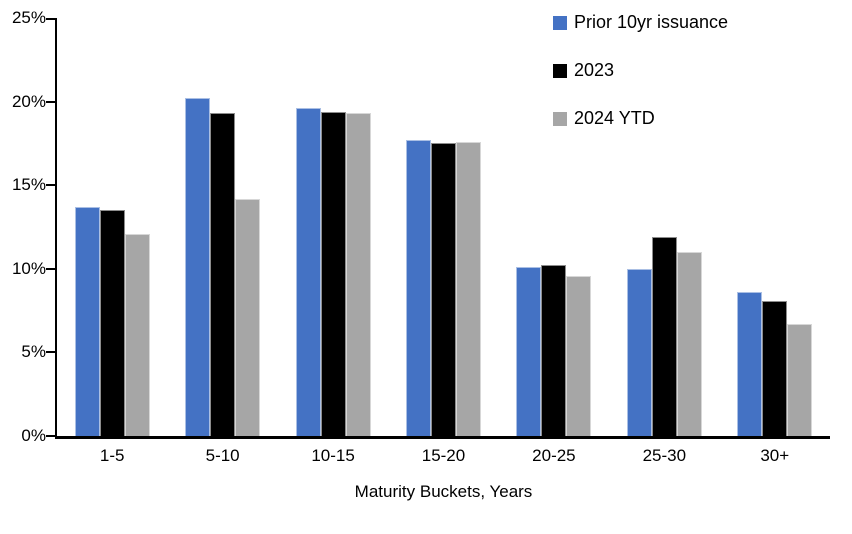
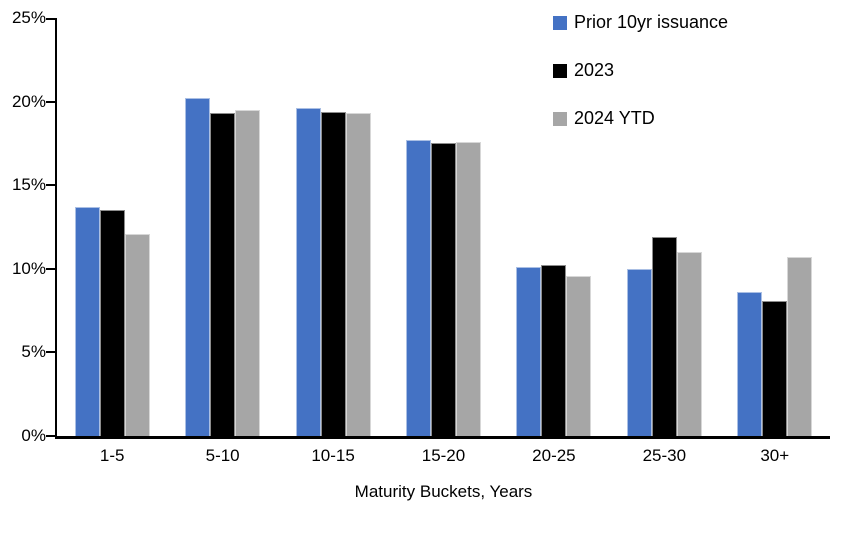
2024 YTD/5-10: 14.2% -> 19.5%
2024 YTD/30+: 6.7% -> 10.7%
